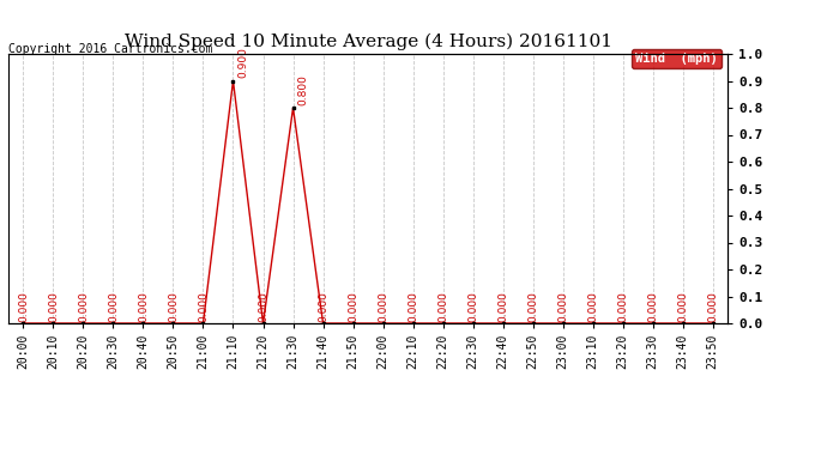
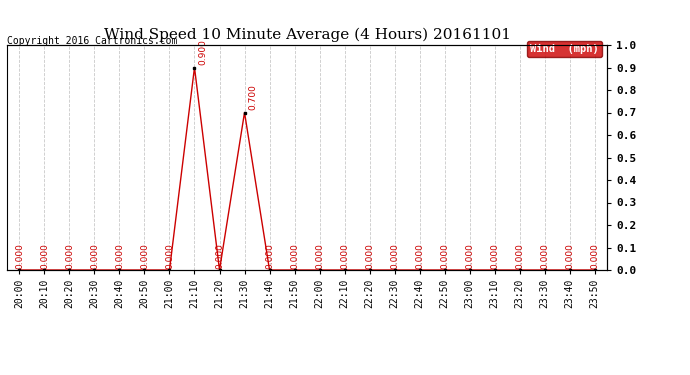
21:30: 0.800 -> 0.700
